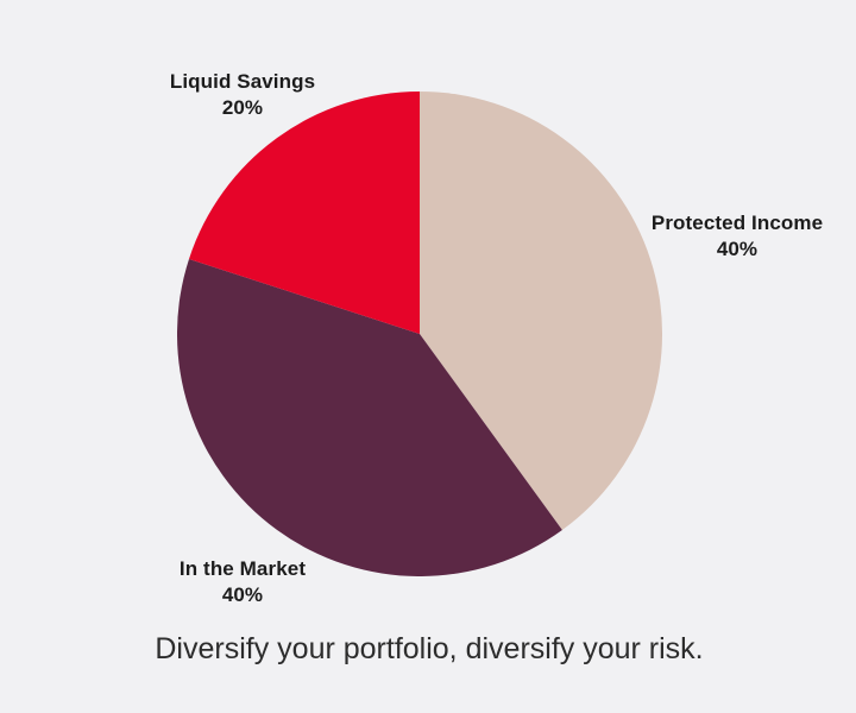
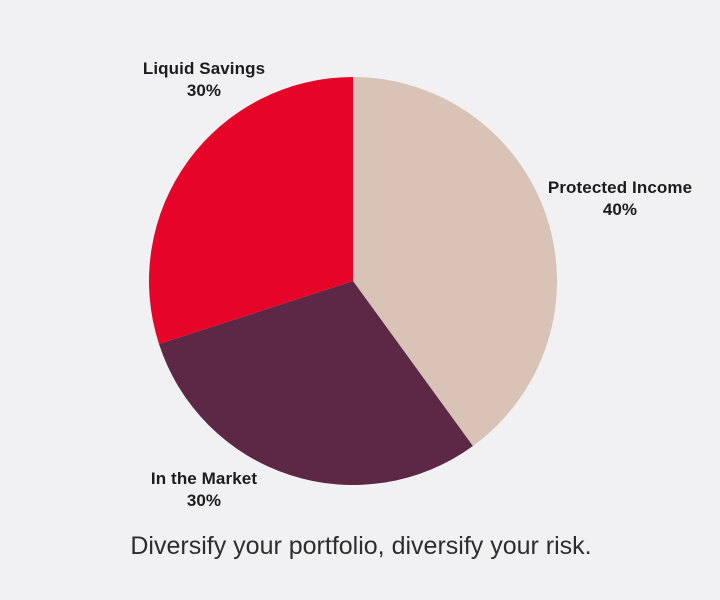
In the Market: 40% -> 30%
Liquid Savings: 20% -> 30%
